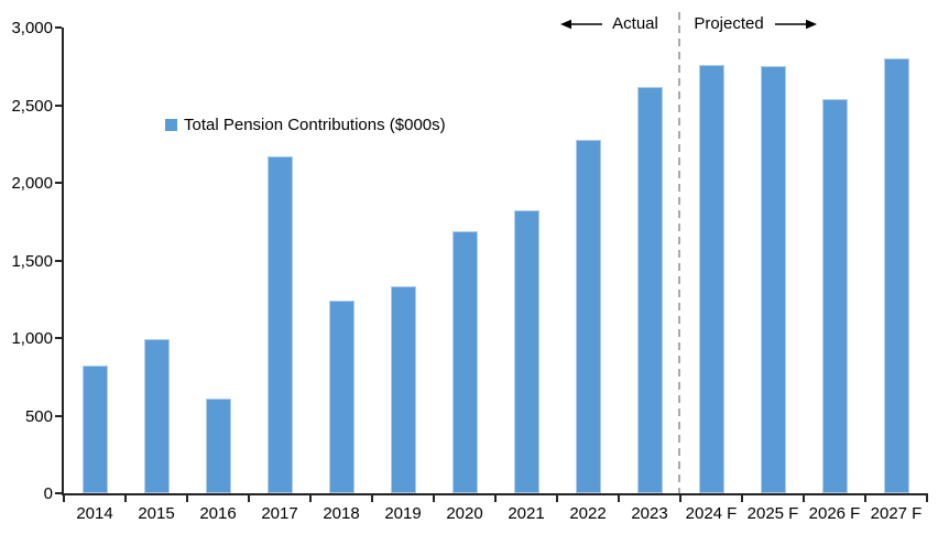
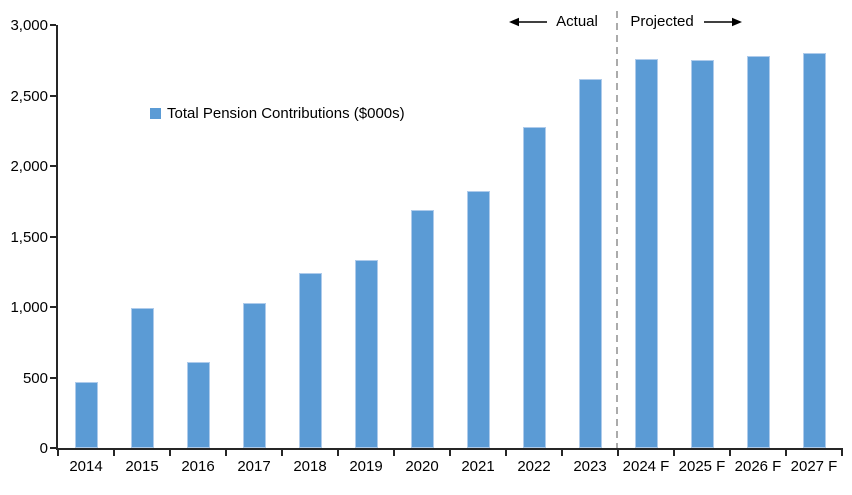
2014: 820 -> 470
2017: 2170 -> 1030
2026 F: 2540 -> 2780
